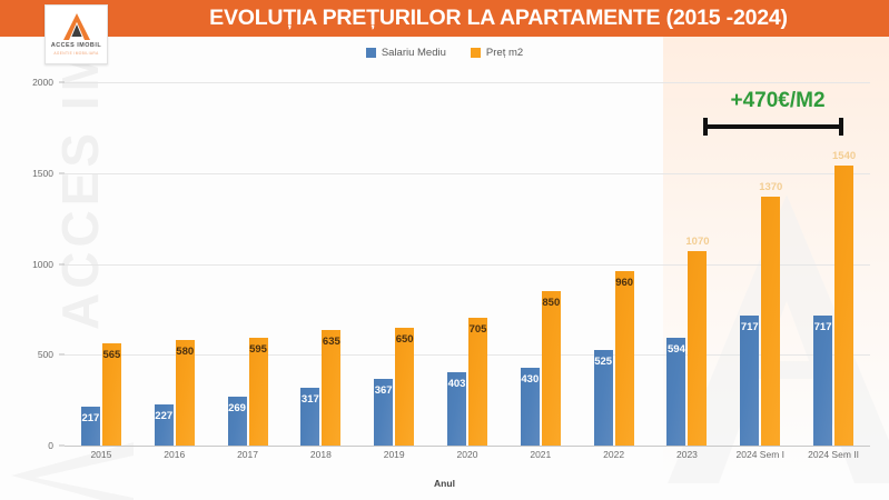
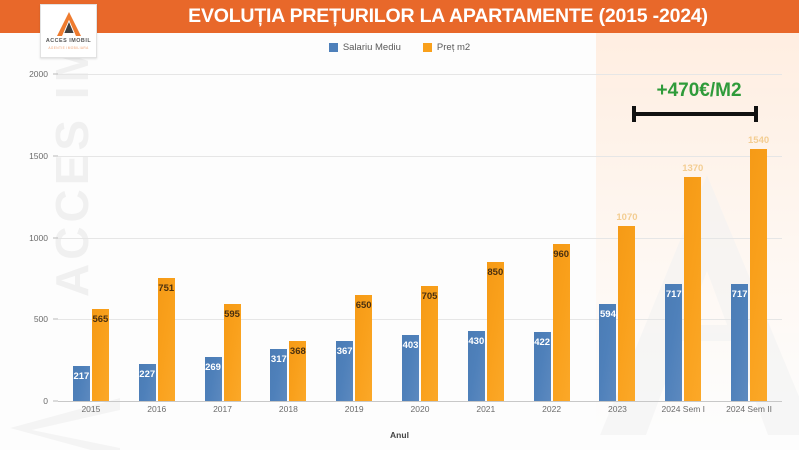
Preț m2/2016: 580 -> 751
Preț m2/2018: 635 -> 368
Salariu Mediu/2022: 525 -> 422
